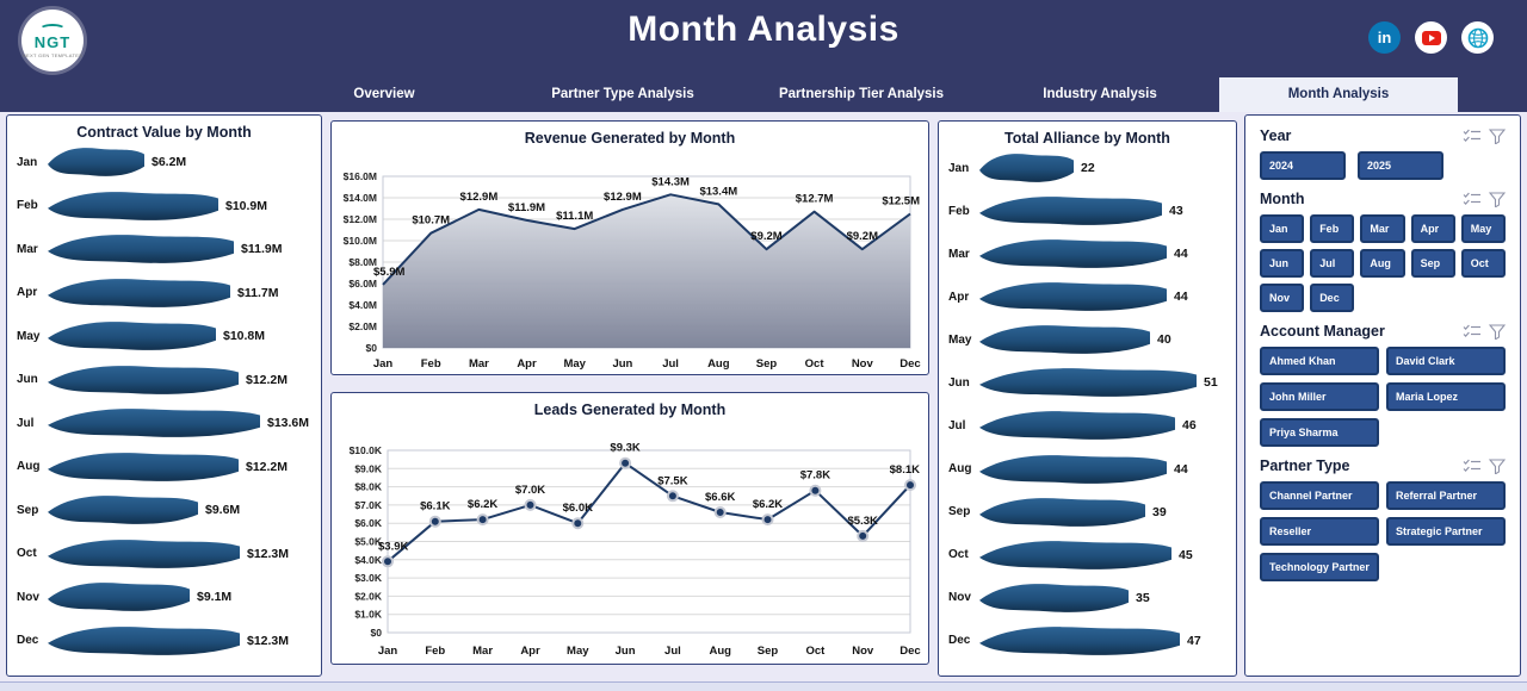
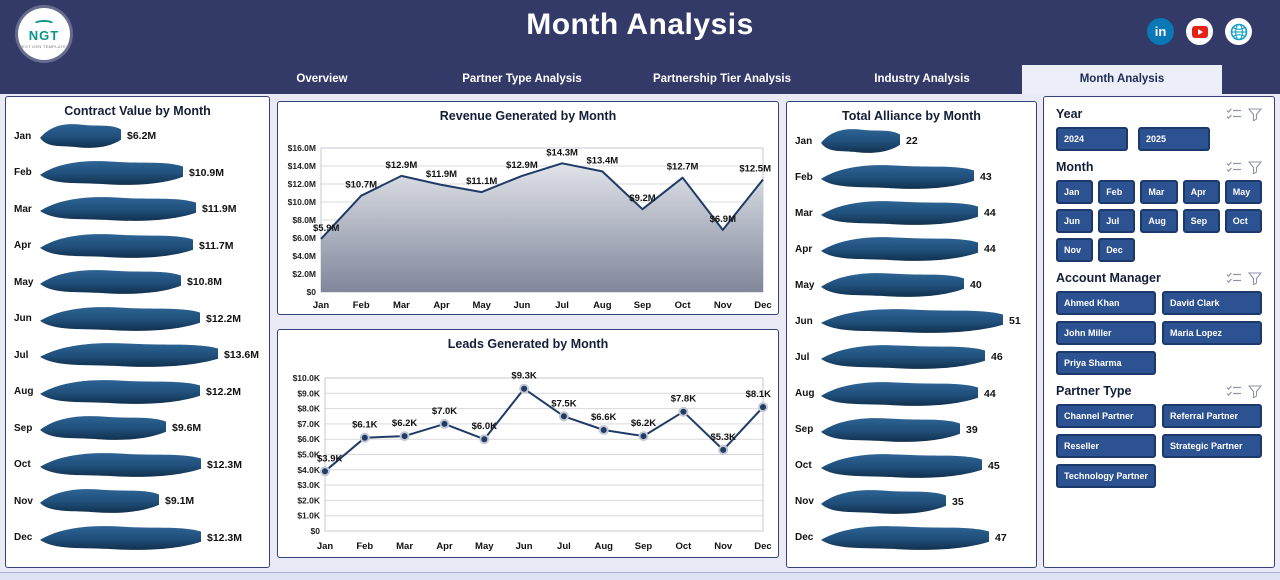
Revenue Generated by Month/Nov: $9.2M -> $6.9M
